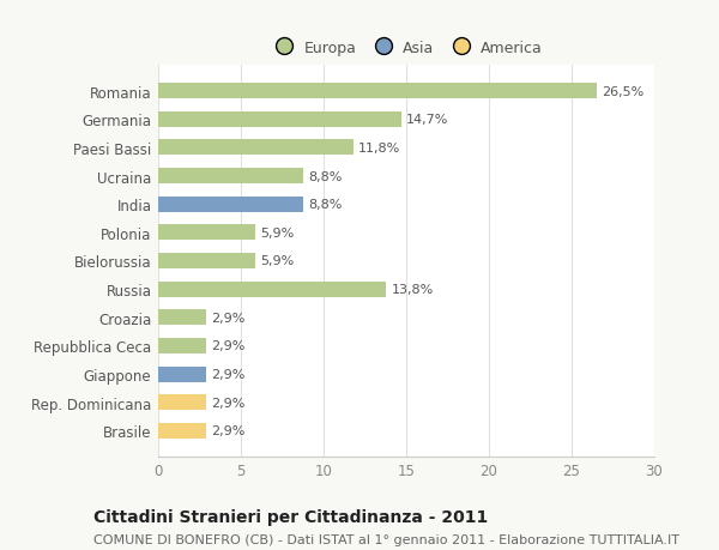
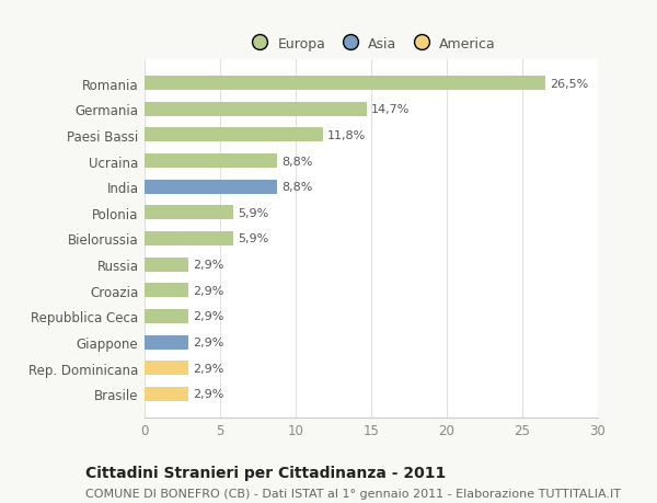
Russia: 13,8% -> 2,9%
